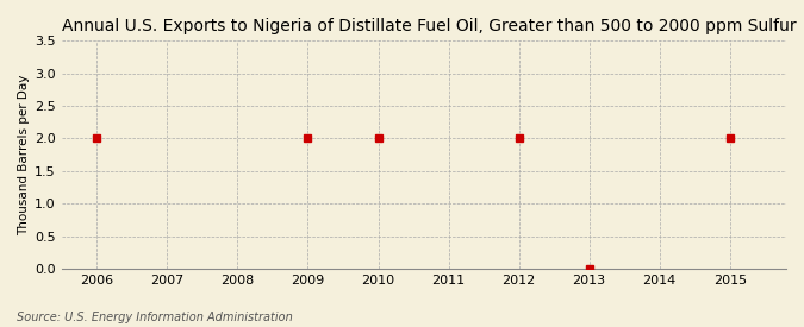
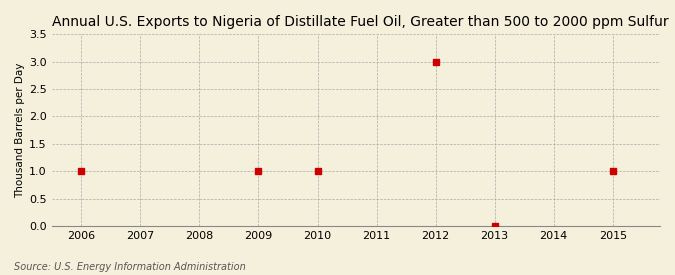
2006: 2 -> 1
2009: 2 -> 1
2010: 2 -> 1
2012: 2 -> 3
2015: 2 -> 1
